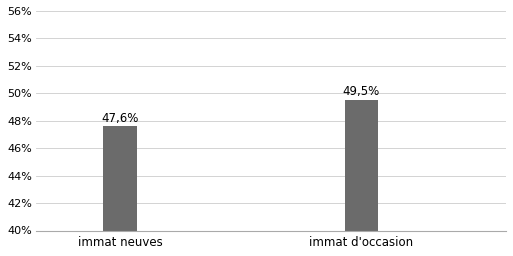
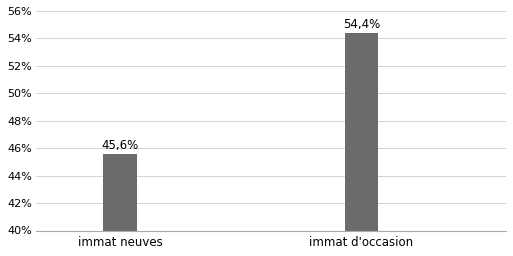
immat neuves: 47,6% -> 45,6%
immat d'occasion: 49,5% -> 54,4%
